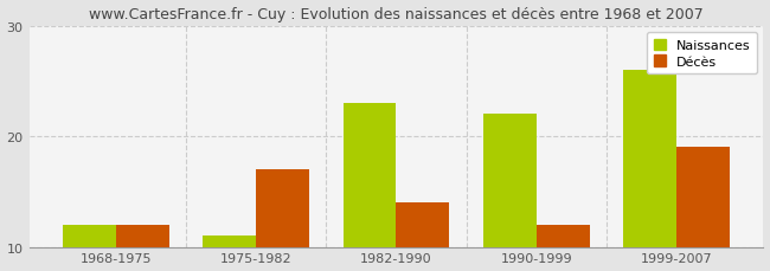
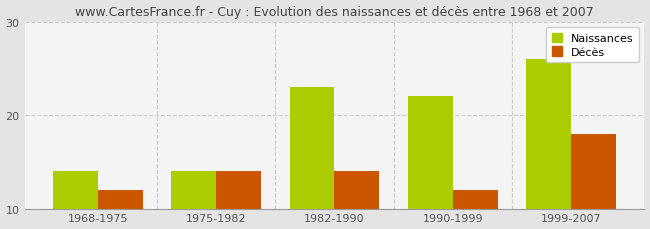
Naissances/1968-1975: 12 -> 14
Naissances/1975-1982: 11 -> 14
Décès/1975-1982: 17 -> 14
Décès/1999-2007: 19 -> 18
